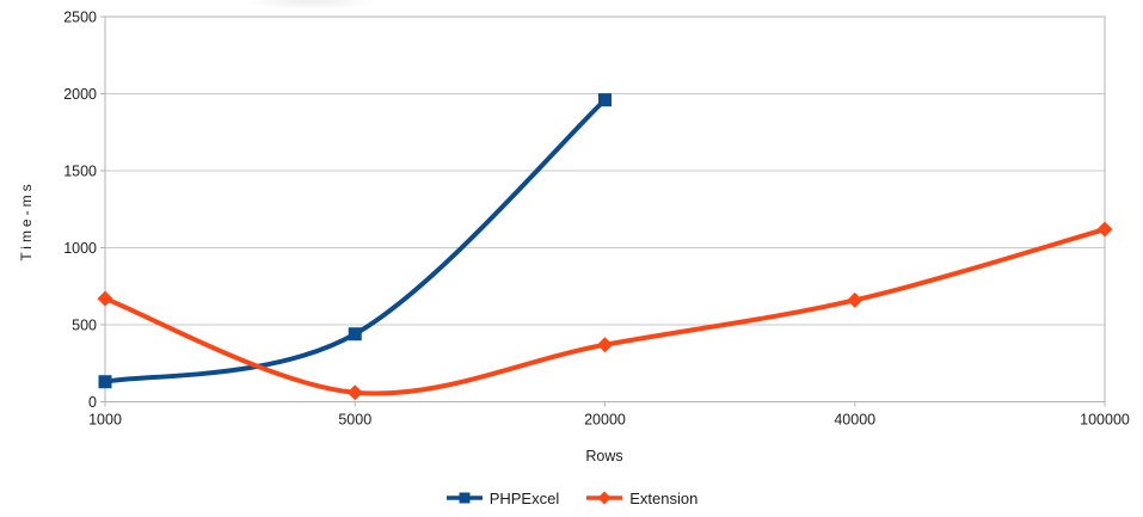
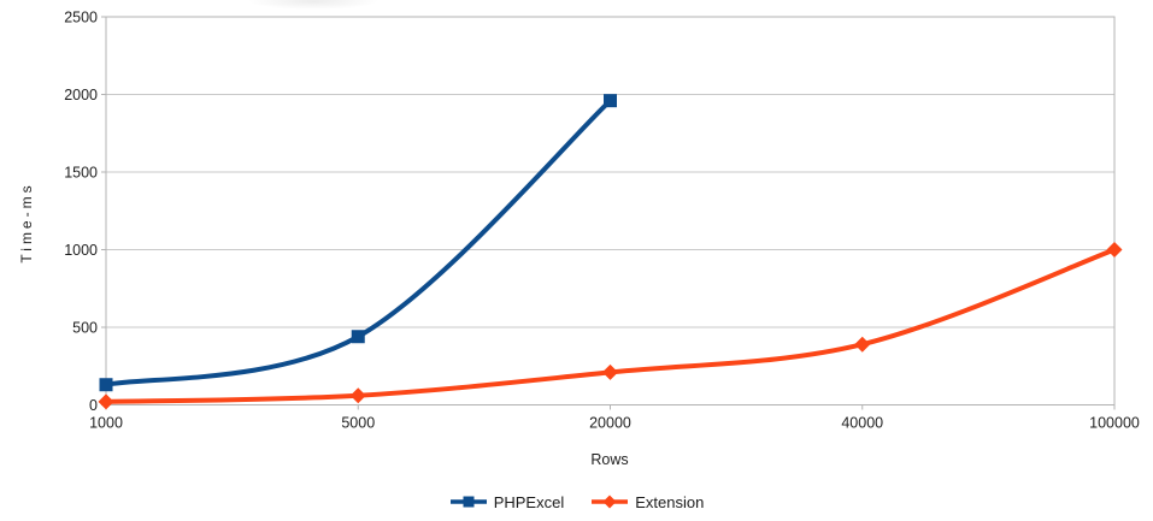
Extension/1000: 670 -> 20
Extension/20000: 370 -> 210
Extension/40000: 660 -> 390
Extension/100000: 1120 -> 1000
